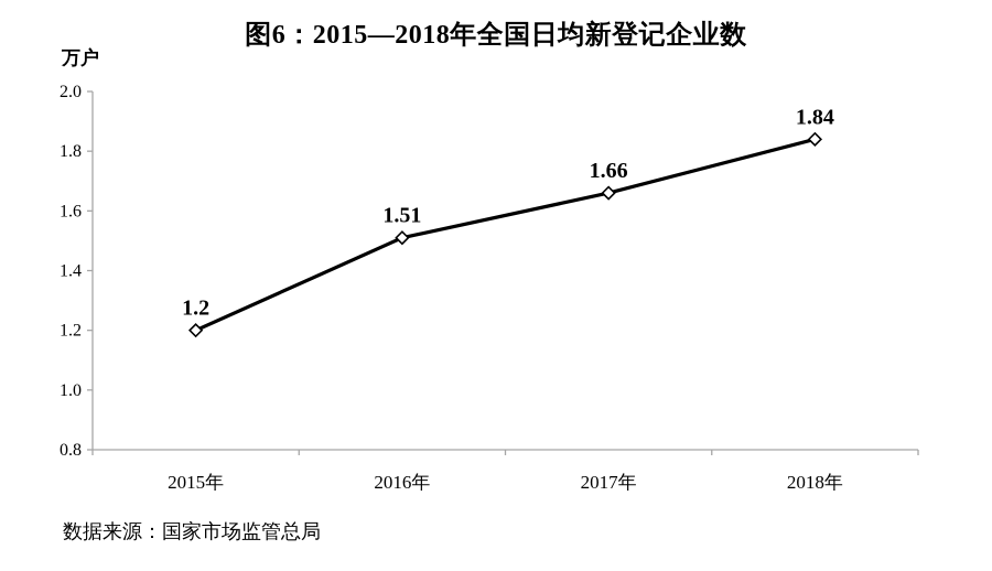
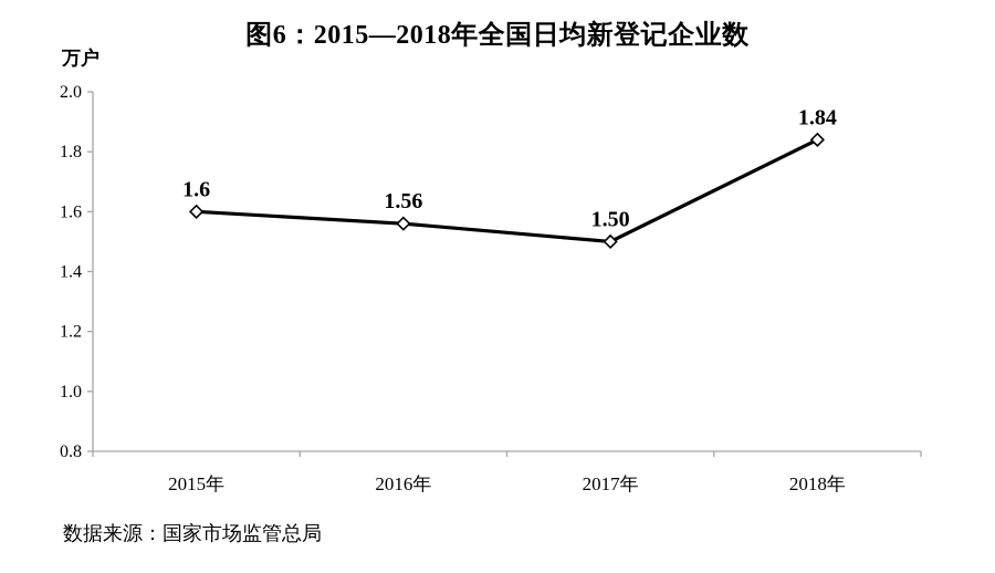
2015年: 1.2 -> 1.6
2016年: 1.51 -> 1.56
2017年: 1.66 -> 1.50
